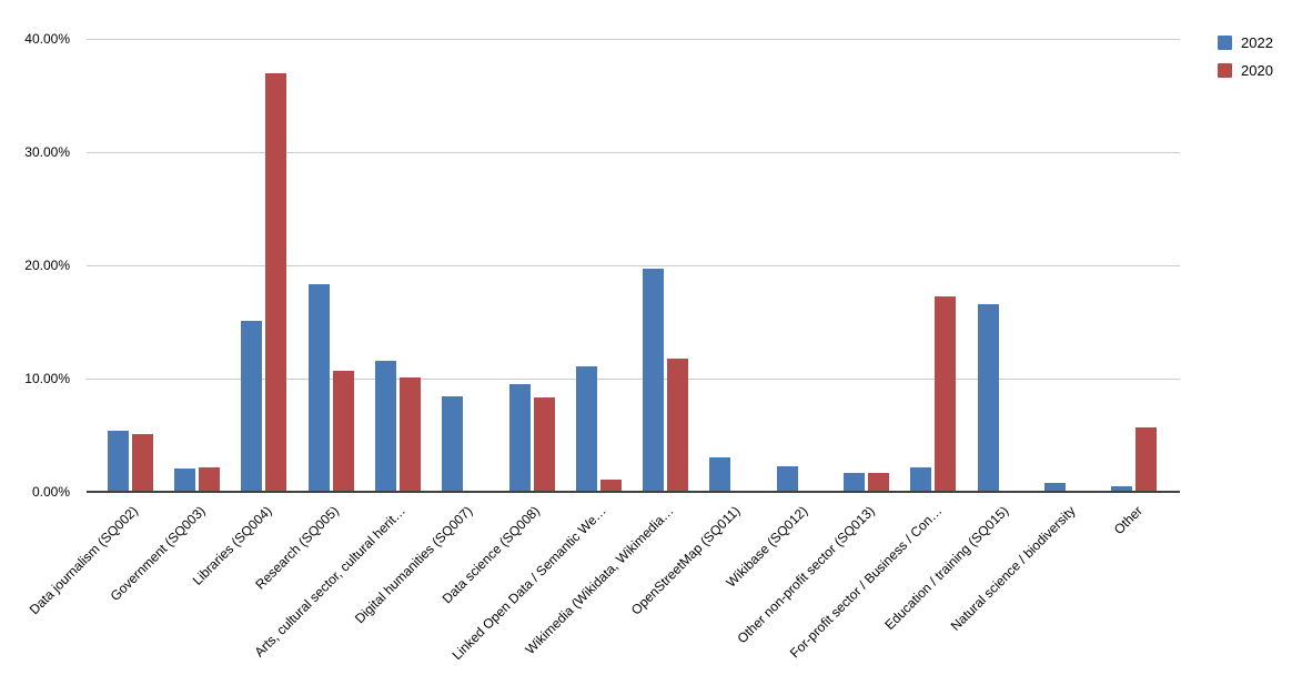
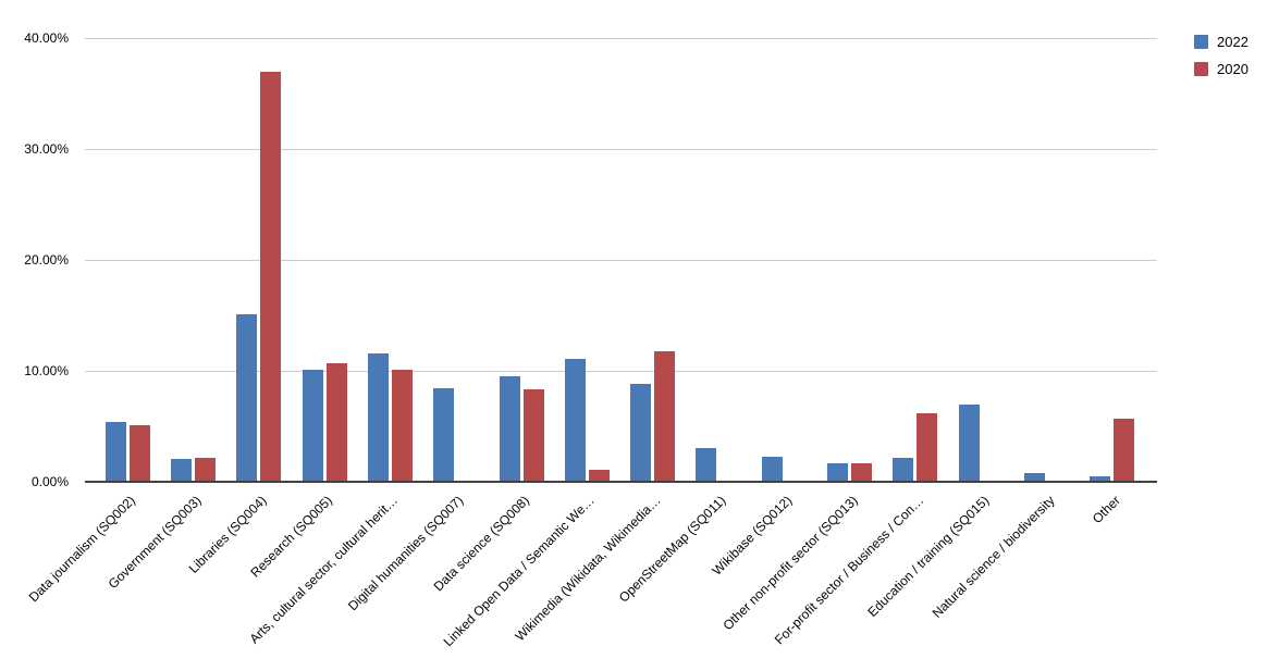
2022/Research (SQ005): 18.3% -> 10.1%
2022/Wikimedia (Wikidata, Wikimedia…: 19.7% -> 8.8%
2020/For-profit sector / Business / Con…: 17.3% -> 6.2%
2022/Education / training (SQ015): 16.6% -> 7.0%
